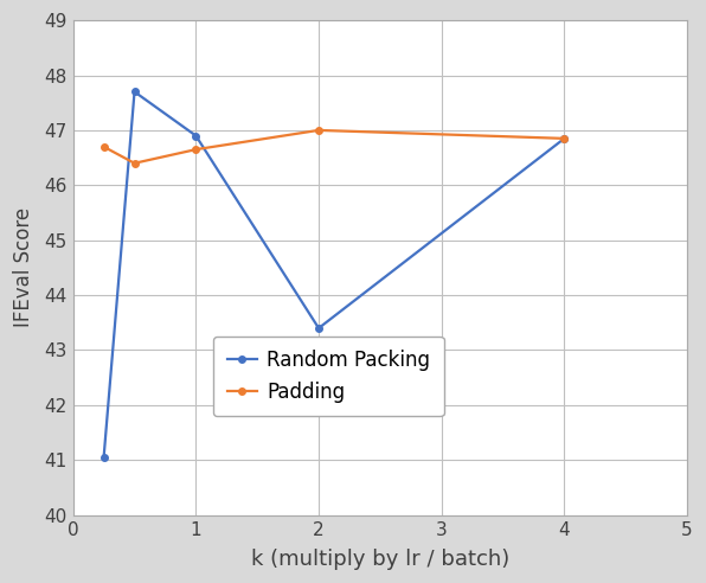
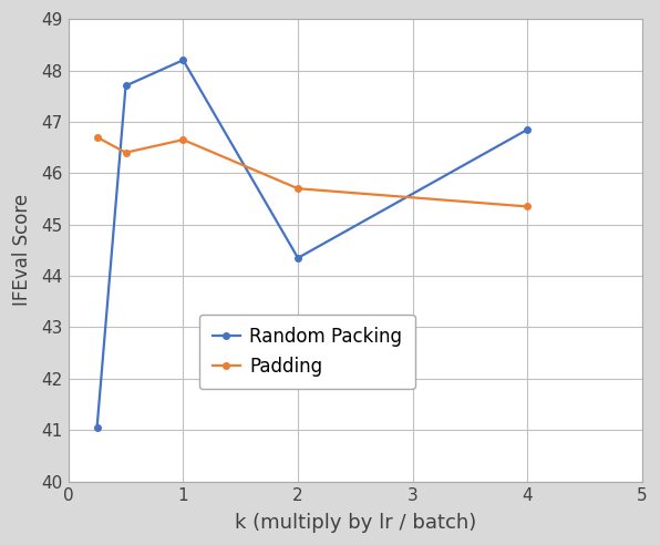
Random Packing/1: 46.90 -> 48.20
Random Packing/2: 43.40 -> 44.35
Padding/2: 47.00 -> 45.70
Padding/4: 46.85 -> 45.35
